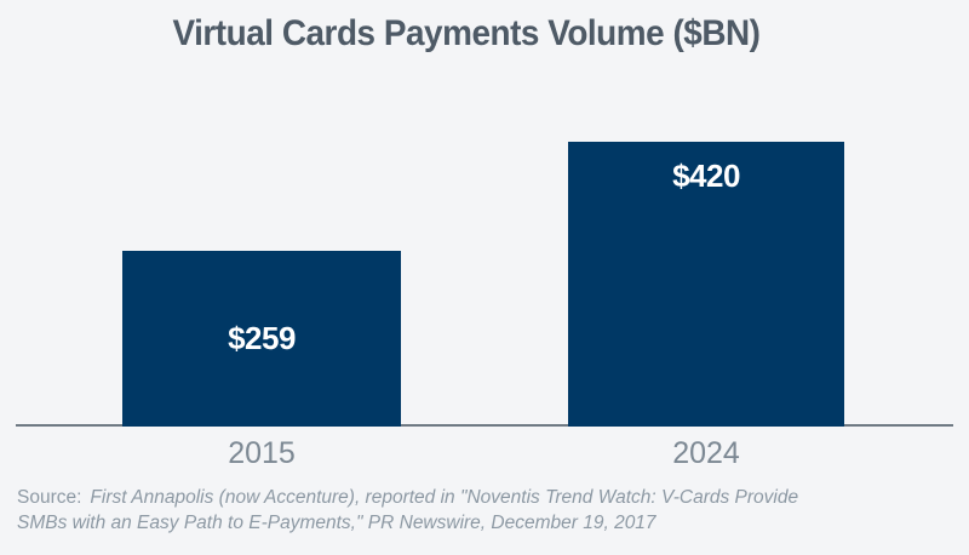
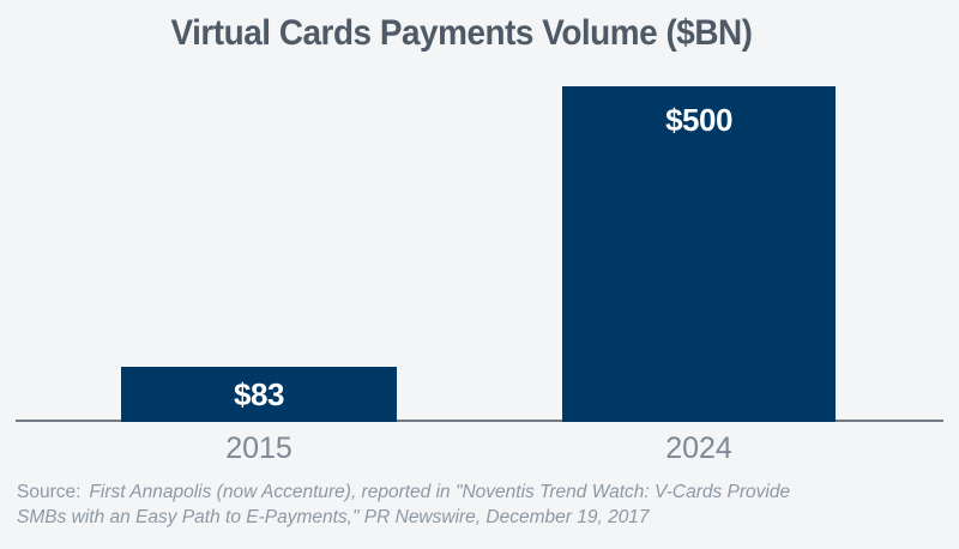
2015: $259 -> $83
2024: $420 -> $500
